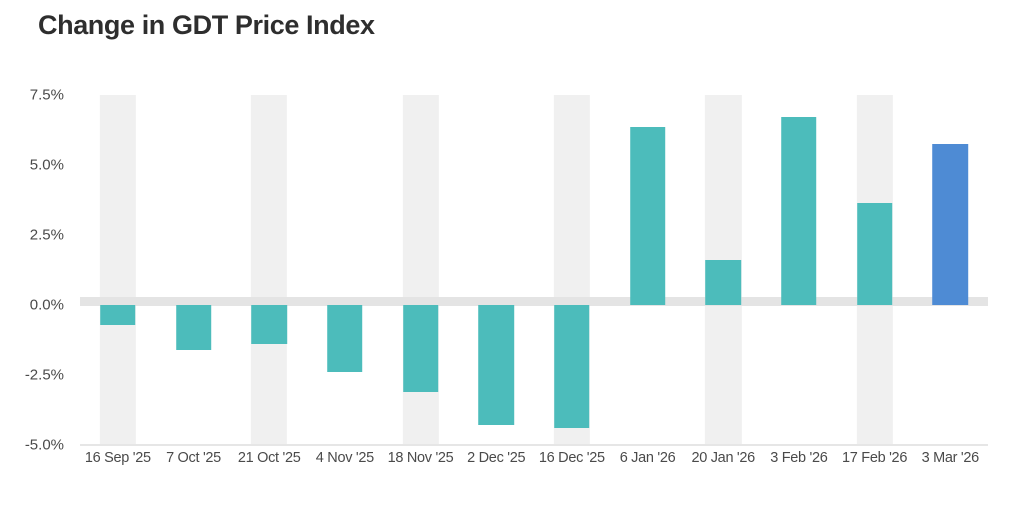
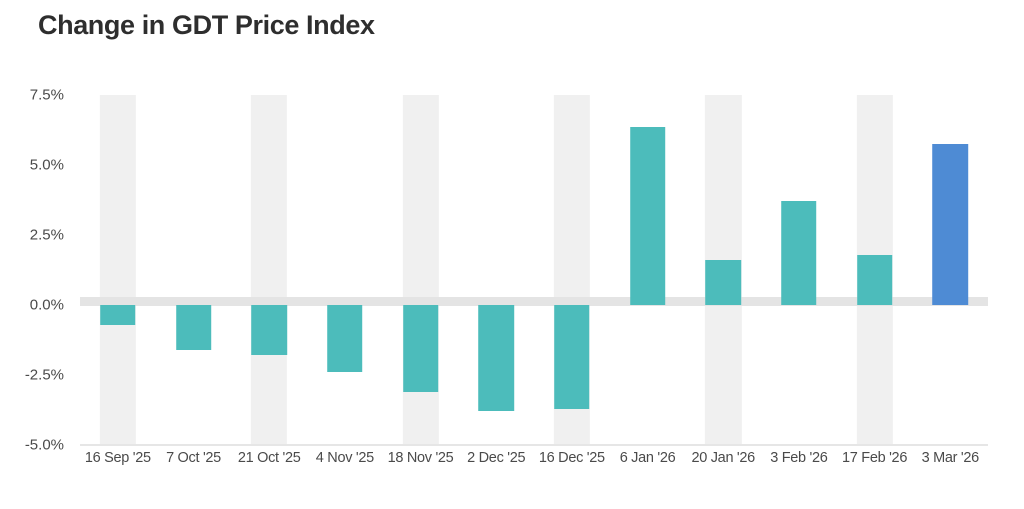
21 Oct '25: -1.4% -> -1.8%
2 Dec '25: -4.3% -> -3.8%
16 Dec '25: -4.4% -> -3.7%
3 Feb '26: 6.7% -> 3.7%
17 Feb '26: 3.6% -> 1.8%
